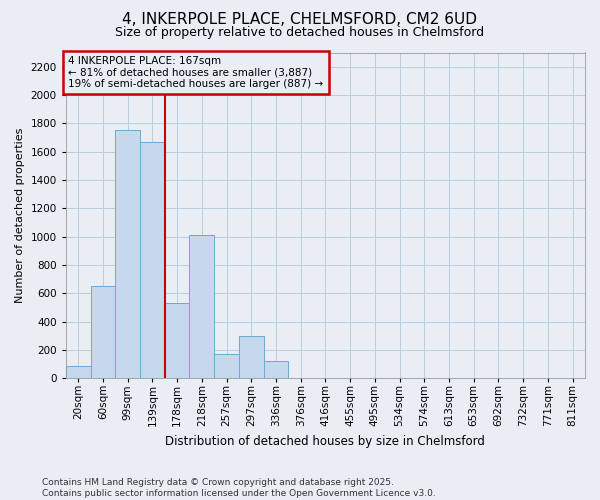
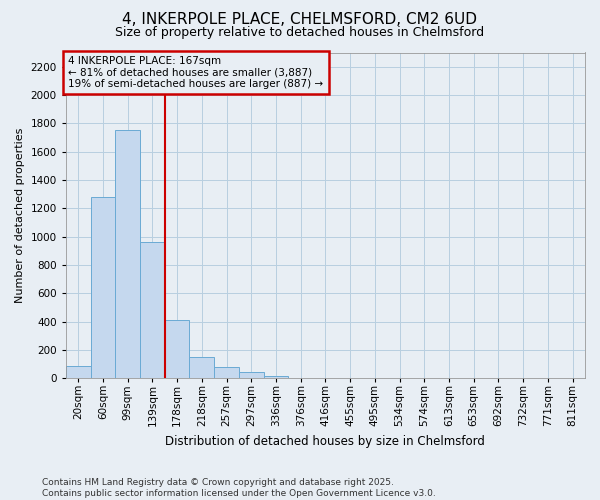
60sqm: 650 -> 1280
139sqm: 1670 -> 960
178sqm: 530 -> 420
218sqm: 1010 -> 150
257sqm: 170 -> 80
297sqm: 300 -> 40
336sqm: 120 -> 20
